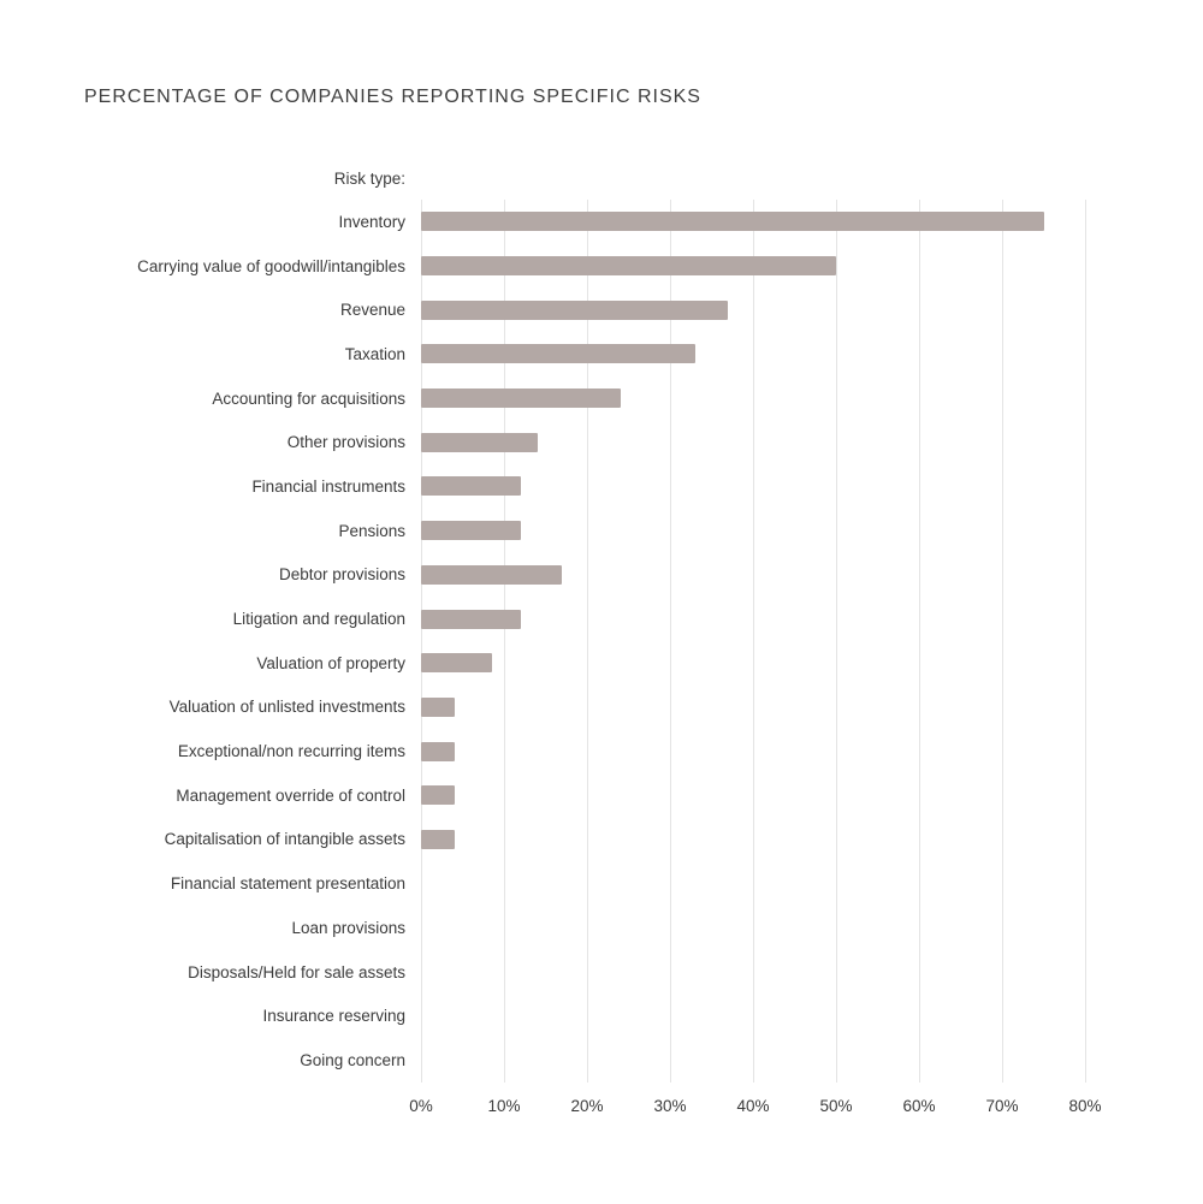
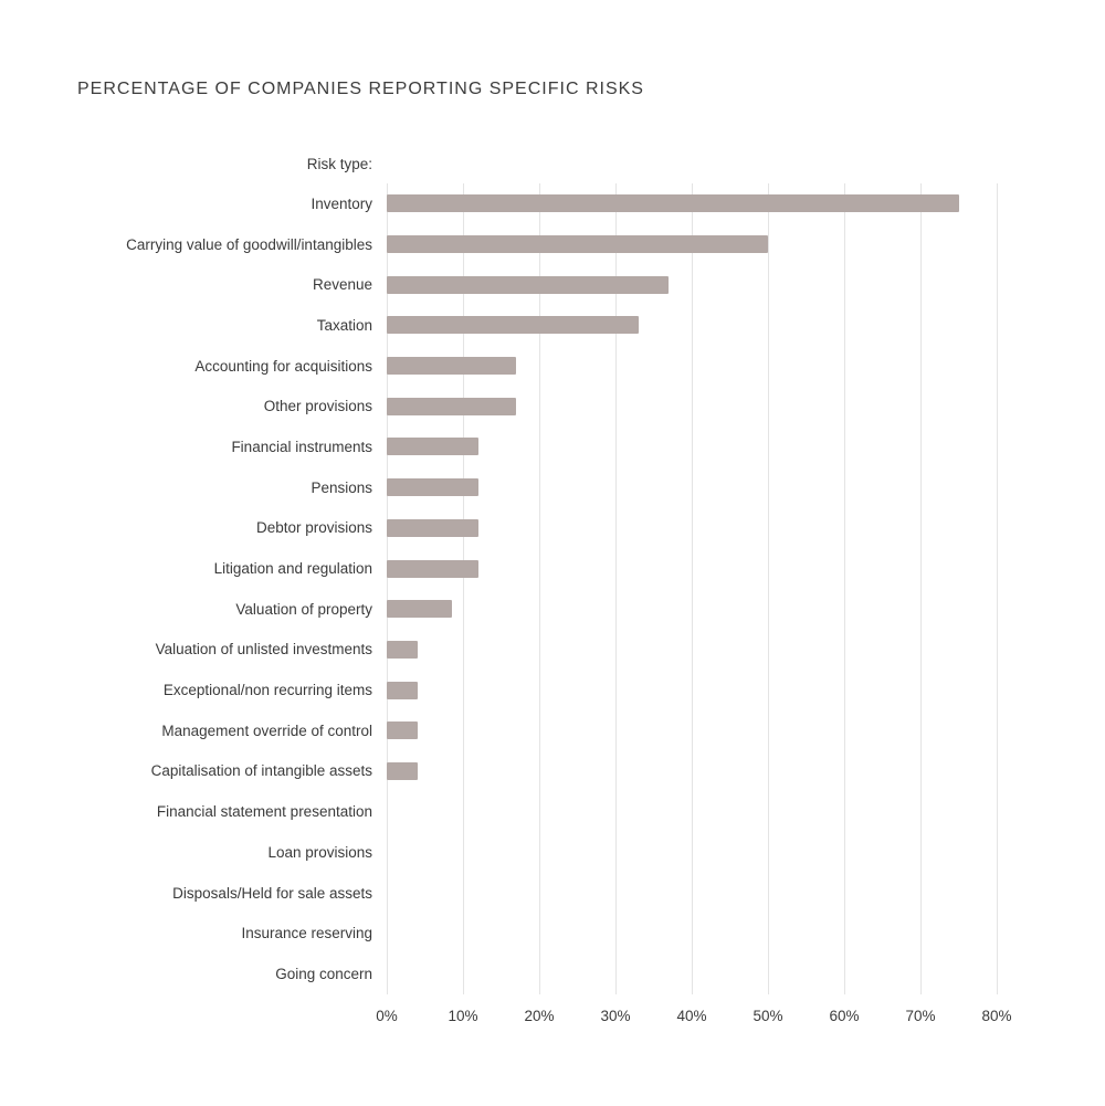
Accounting for acquisitions: 24% -> 17%
Other provisions: 14% -> 17%
Debtor provisions: 17% -> 12%
